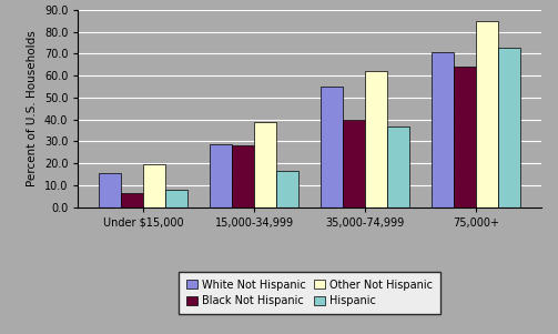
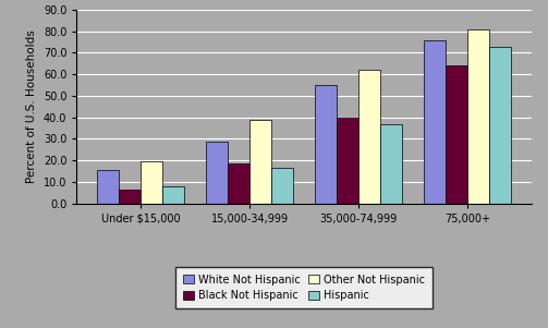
Black Not Hispanic/15,000-34,999: 28 -> 18
White Not Hispanic/75,000+: 71 -> 76
Other Not Hispanic/75,000+: 85 -> 81
